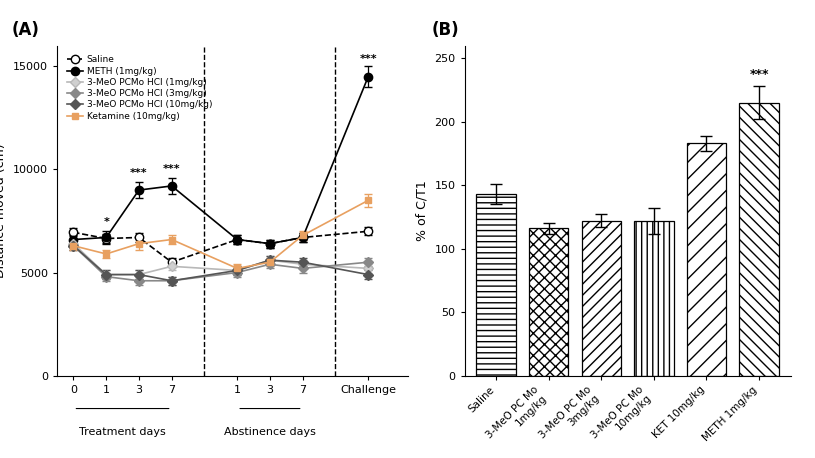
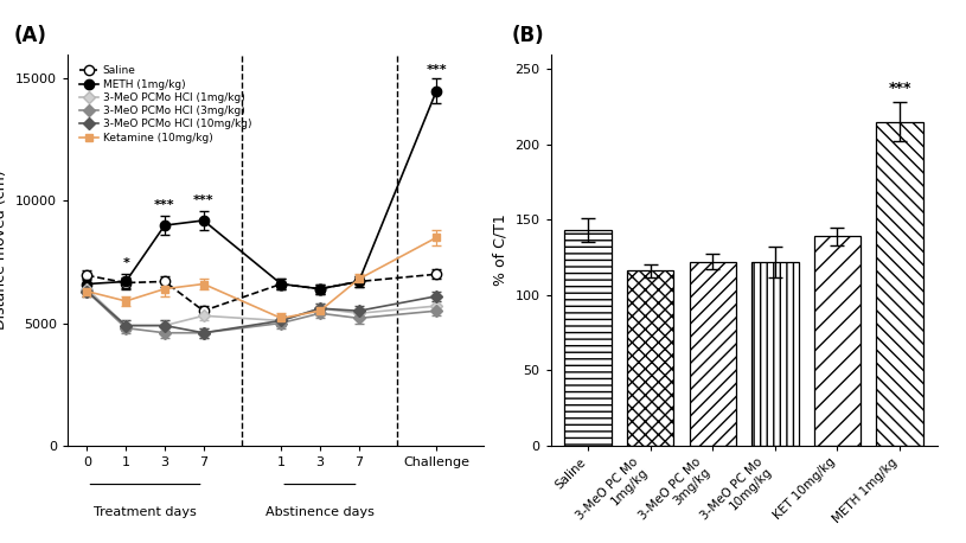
3-MeO PCMo HCl (1mg/kg)/Challenge: 5200 -> 5700
3-MeO PCMo HCl (10mg/kg)/Challenge: 4900 -> 6100
KET 10mg/kg: 183 -> 139
